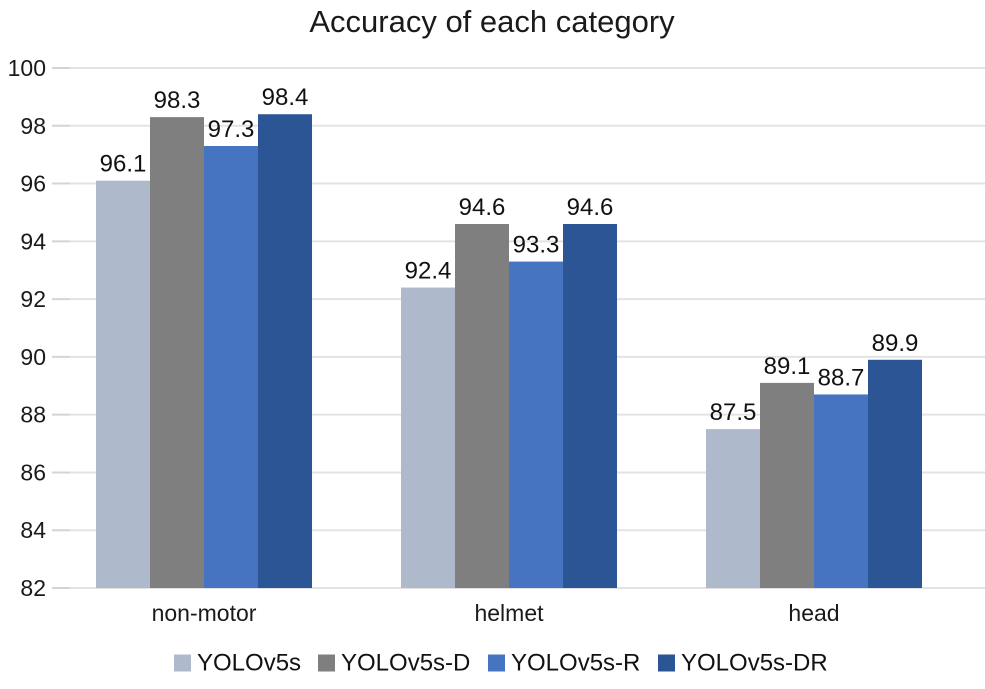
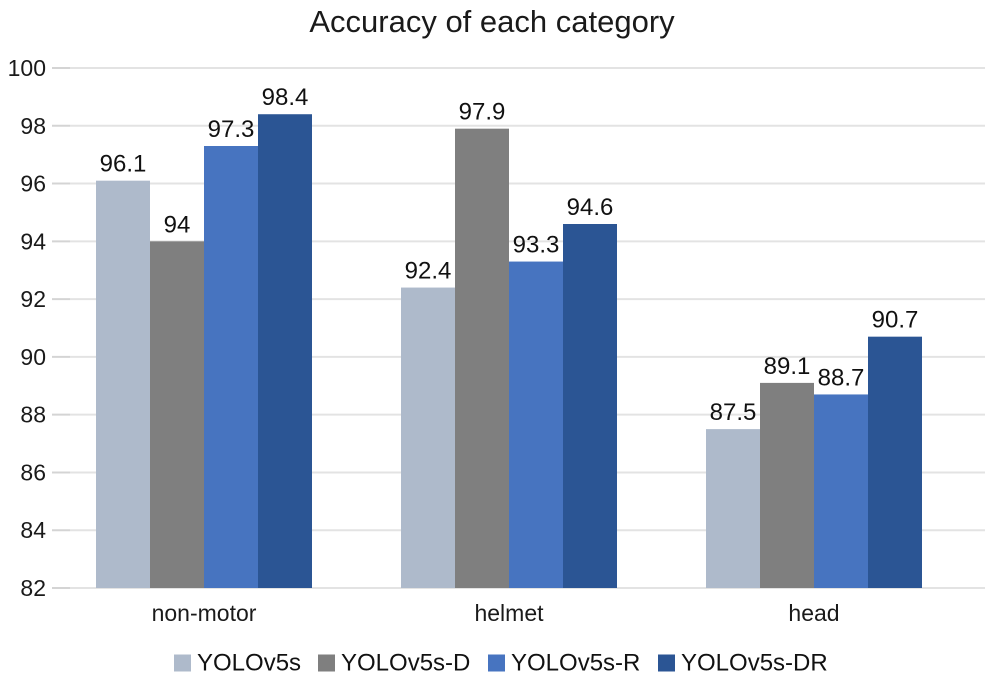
YOLOv5s-D/non-motor: 98.3 -> 94
YOLOv5s-D/helmet: 94.6 -> 97.9
YOLOv5s-DR/head: 89.9 -> 90.7
